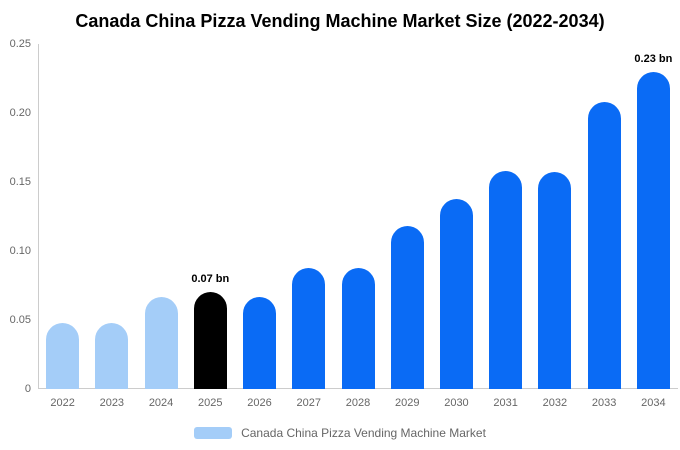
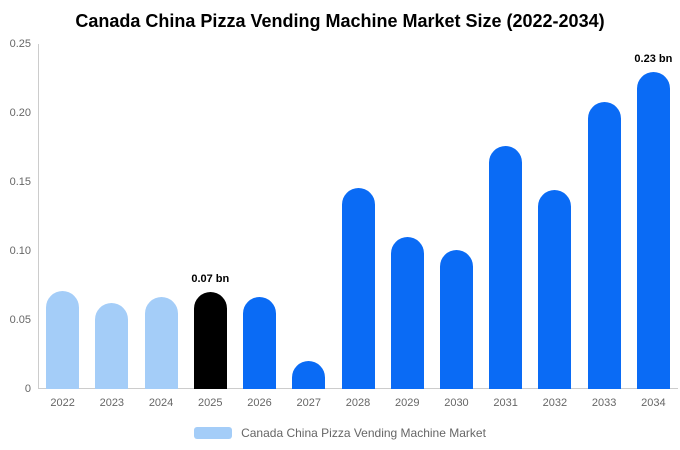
2022: 0.048 -> 0.071
2023: 0.048 -> 0.062
2027: 0.088 -> 0.020
2028: 0.088 -> 0.146
2029: 0.118 -> 0.110
2030: 0.138 -> 0.101
2031: 0.158 -> 0.176
2032: 0.157 -> 0.144
